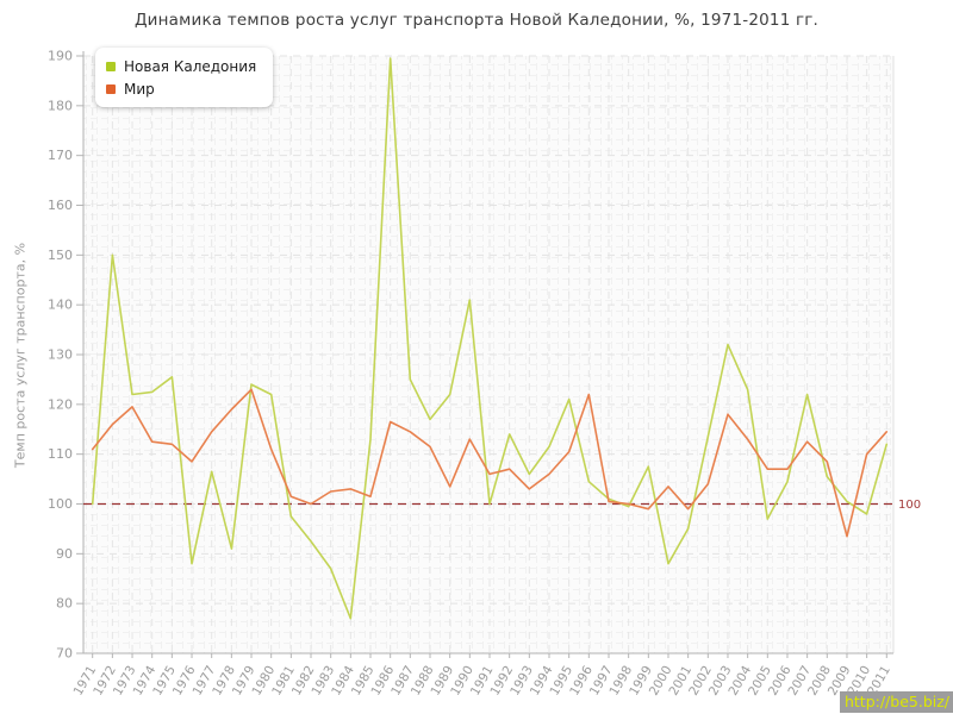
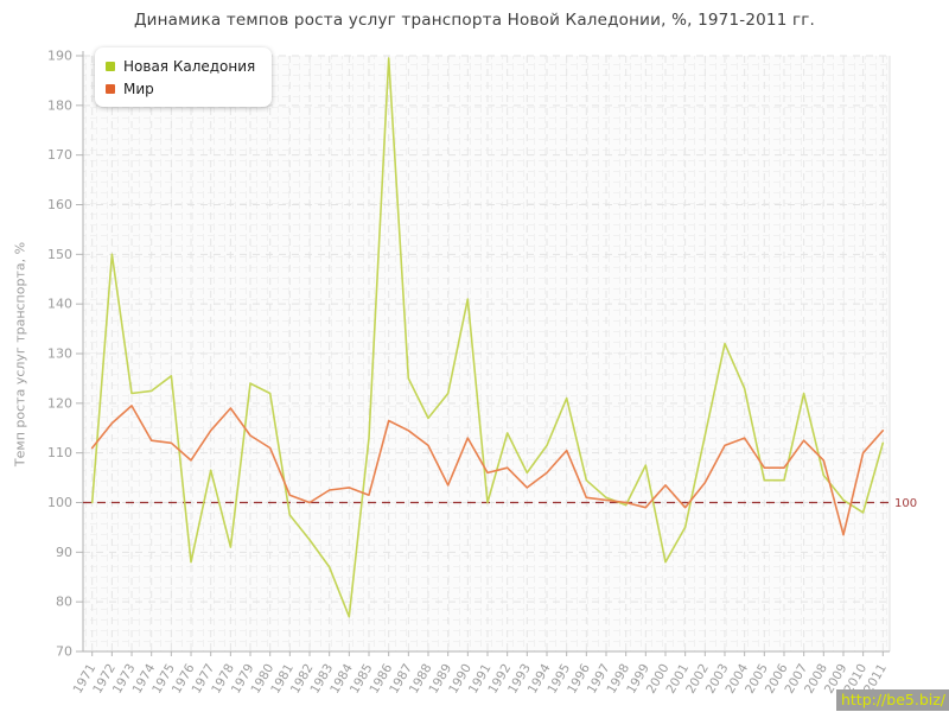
Мир/1979: 123 -> 114
Мир/1996: 122 -> 101
Мир/2003: 118 -> 112
Новая Каледония/2005: 97 -> 104
